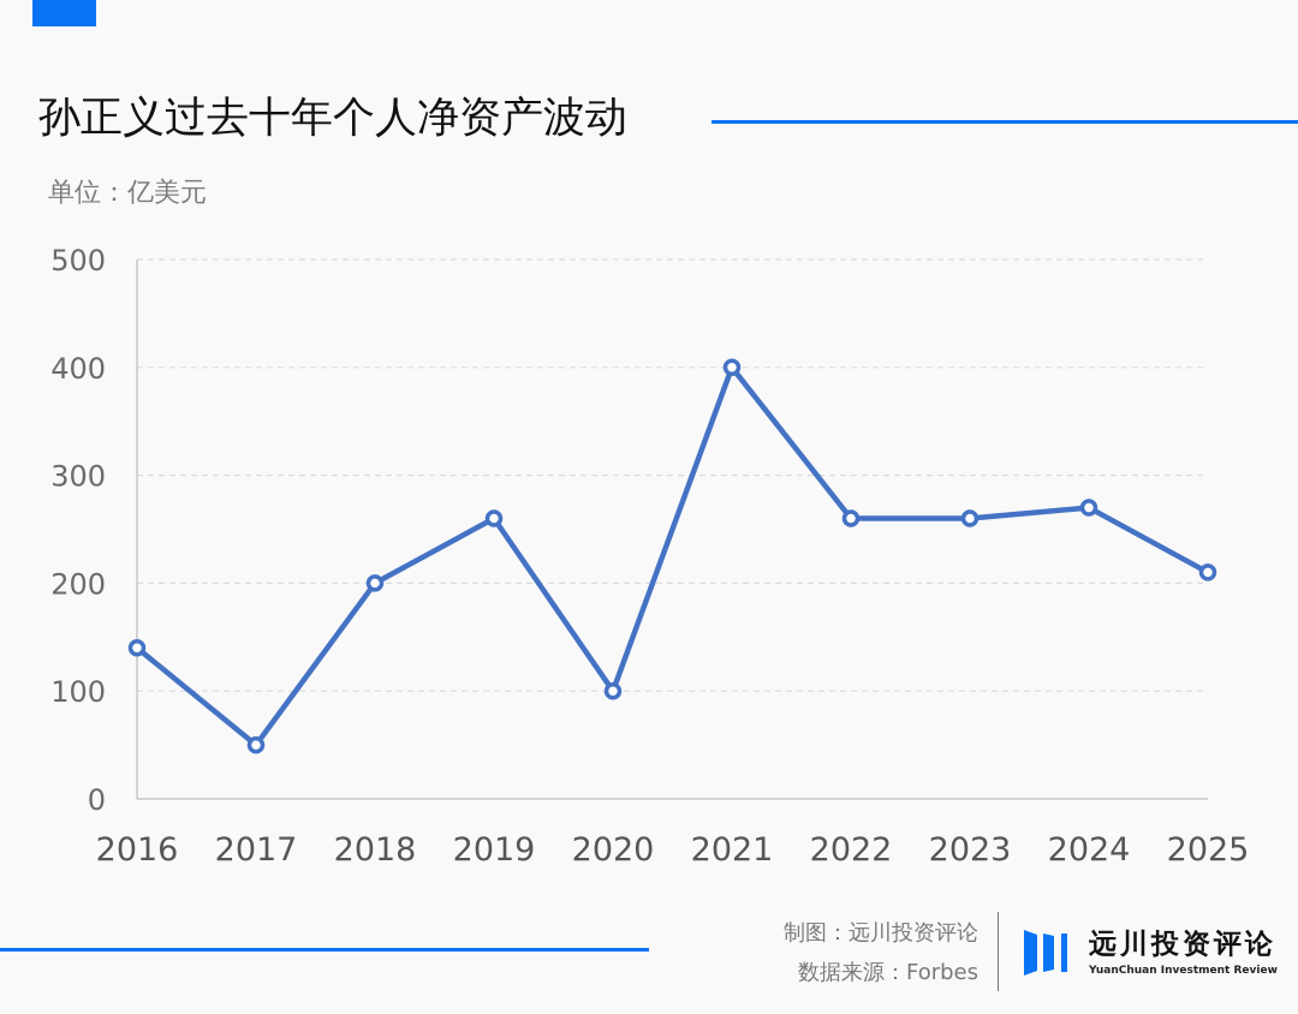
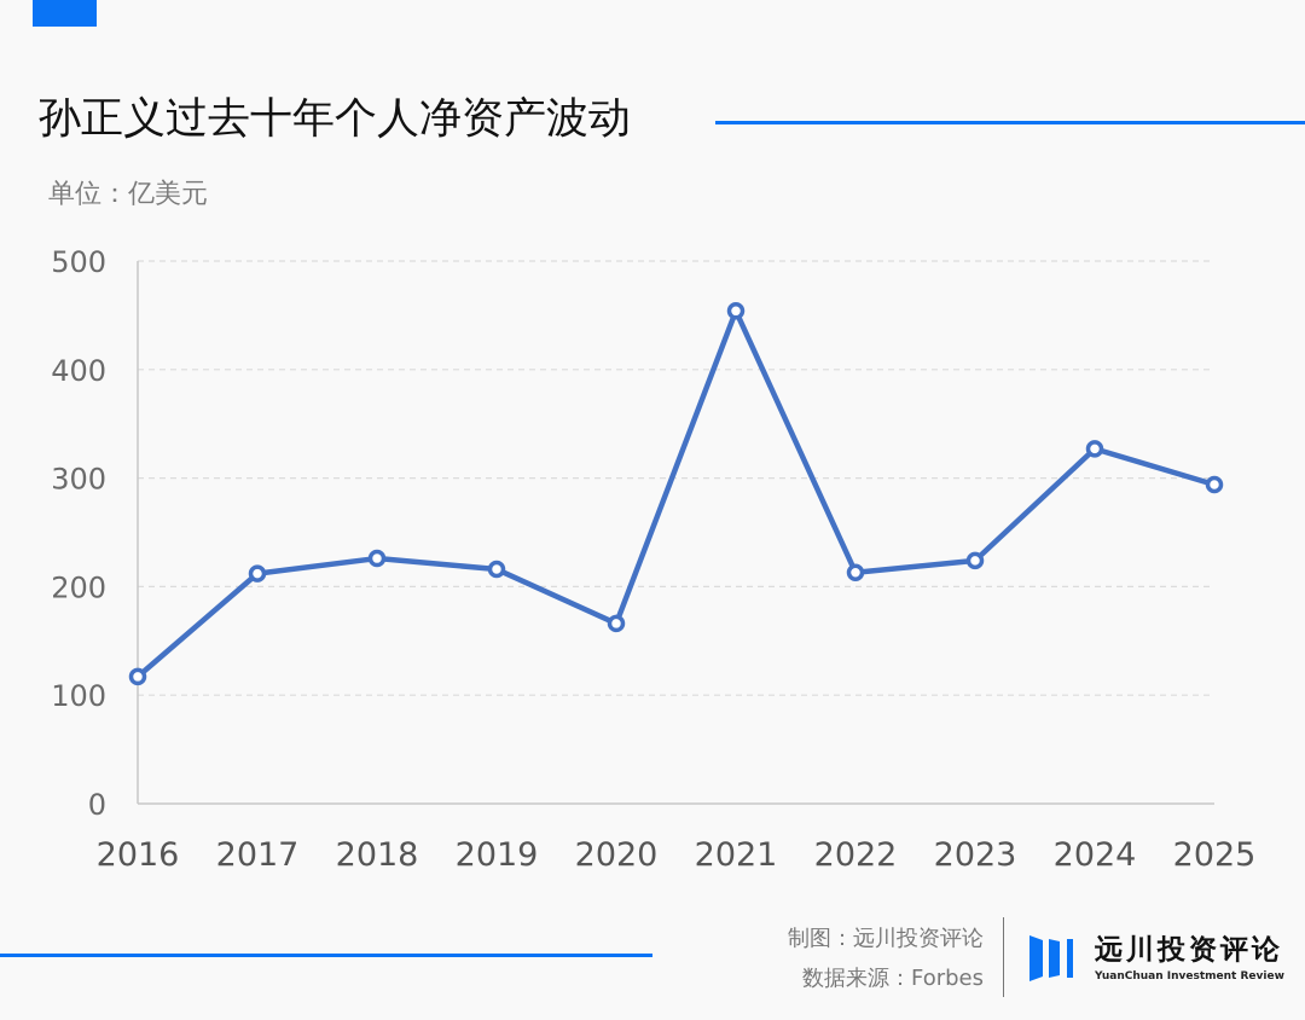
2016: 140 -> 120
2017: 50 -> 210
2018: 200 -> 230
2019: 260 -> 220
2020: 100 -> 170
2021: 400 -> 450
2022: 260 -> 210
2023: 260 -> 220
2024: 270 -> 330
2025: 210 -> 290
